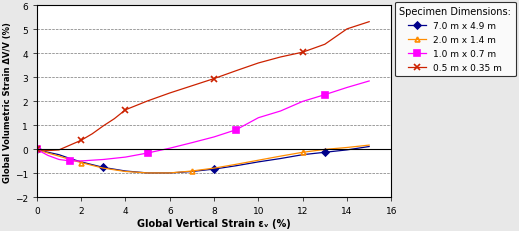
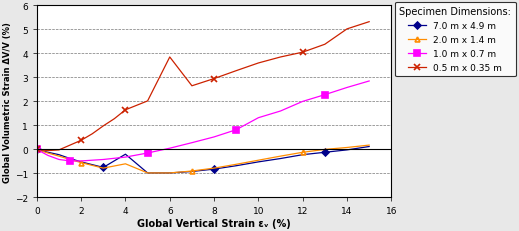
7.0 m x 4.9 m/4: -0.90 -> -0.20
2.0 m x 1.4 m/4: -0.92 -> -0.60
0.5 m x 0.35 m/6: 2.35 -> 3.85
